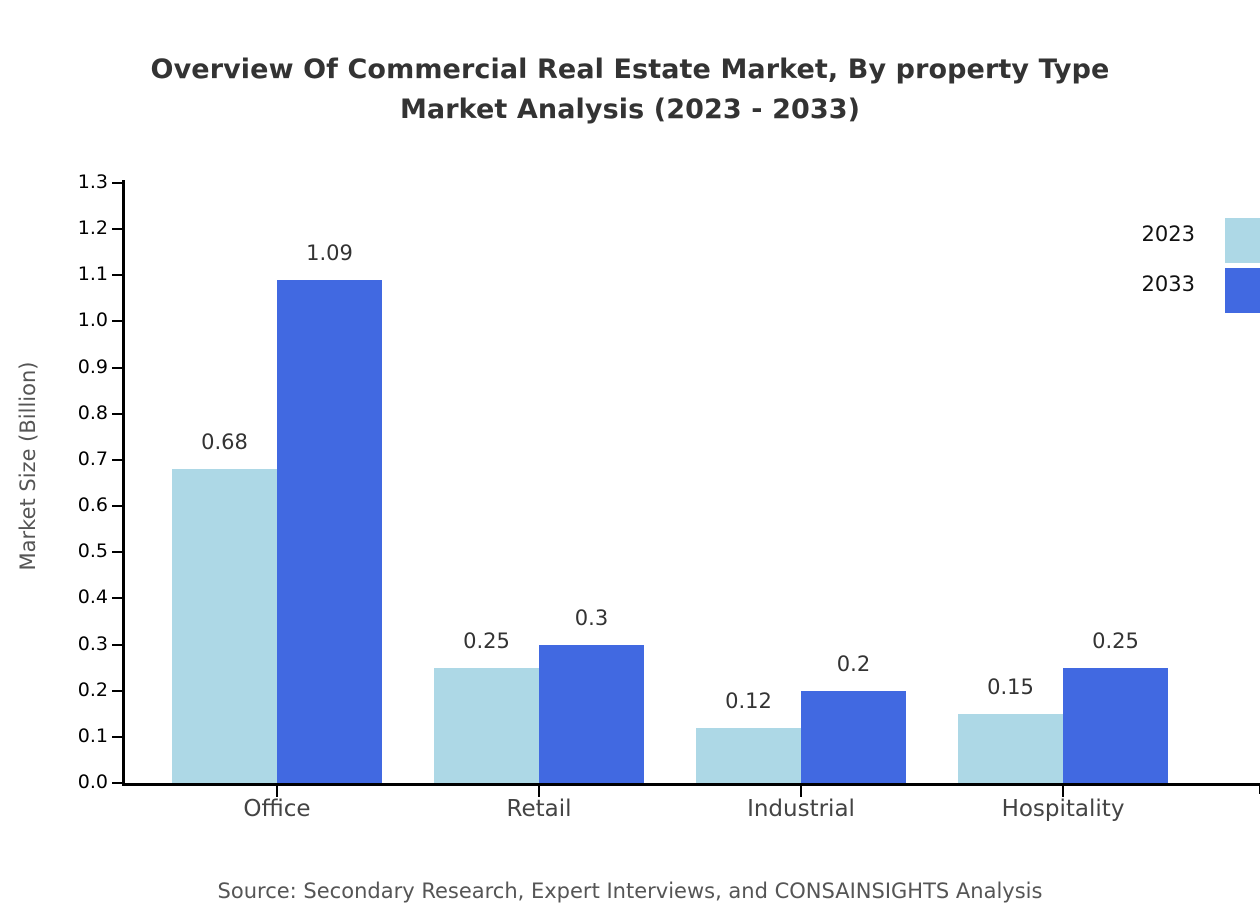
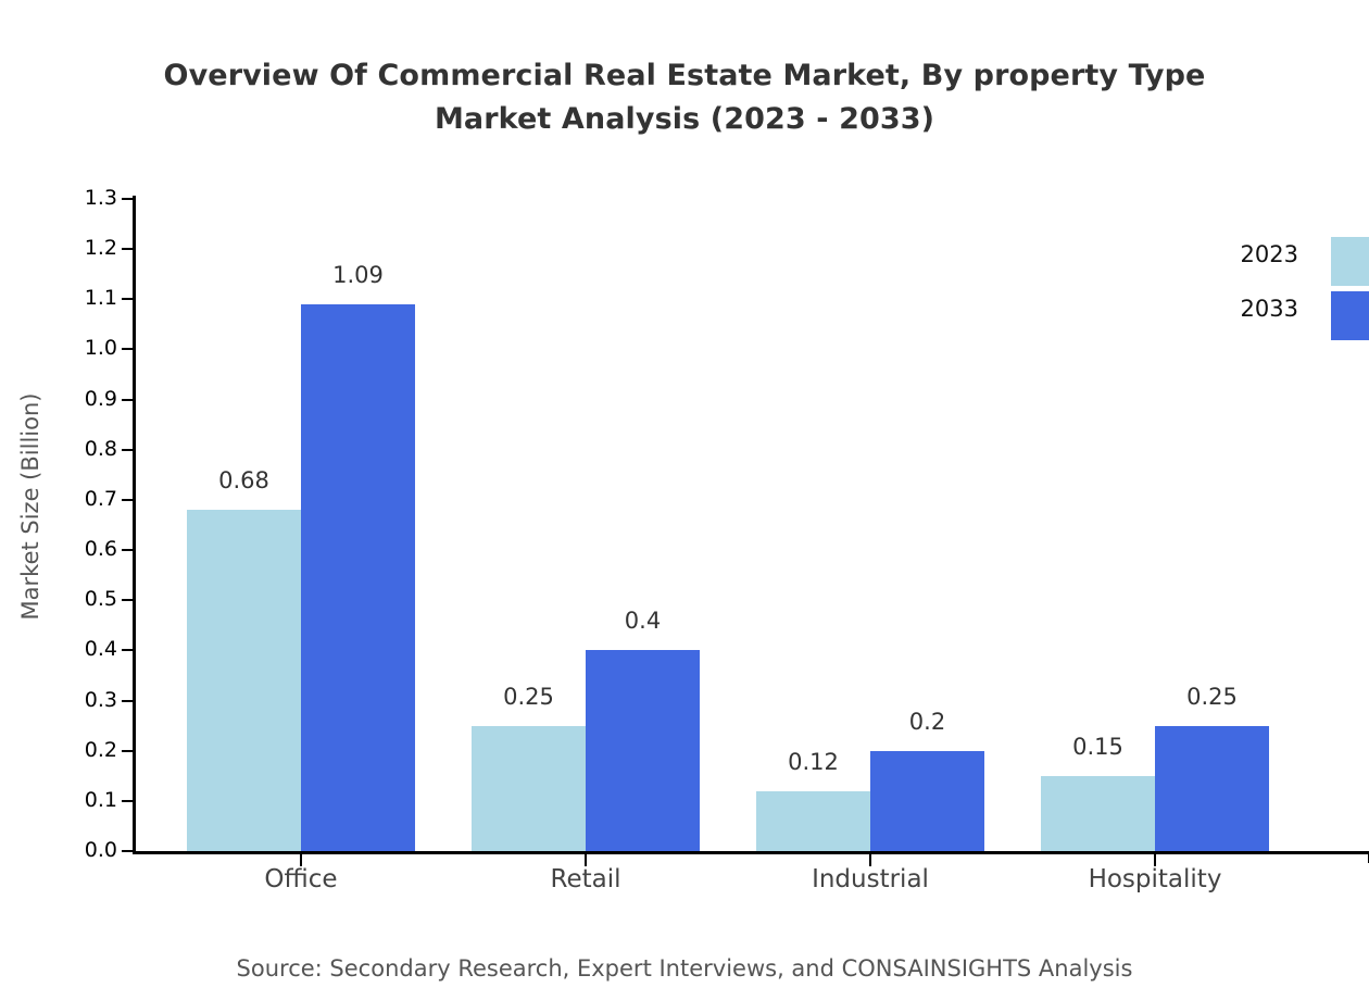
2033/Retail: 0.3 -> 0.4
